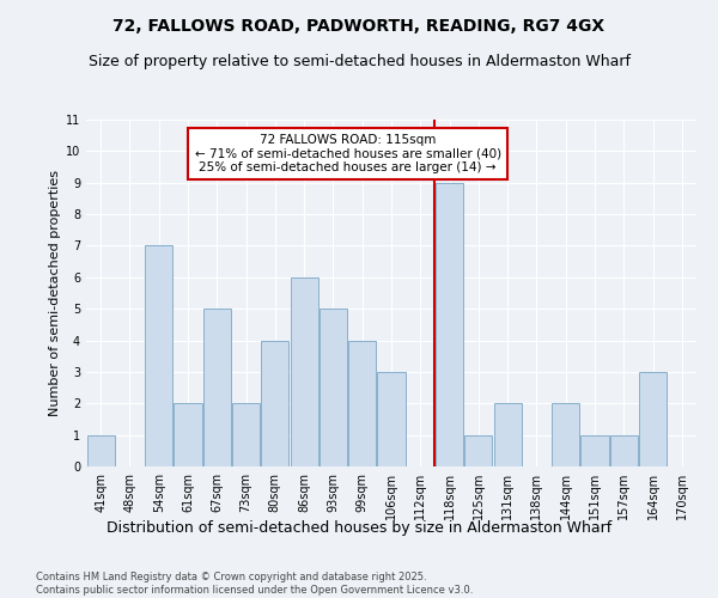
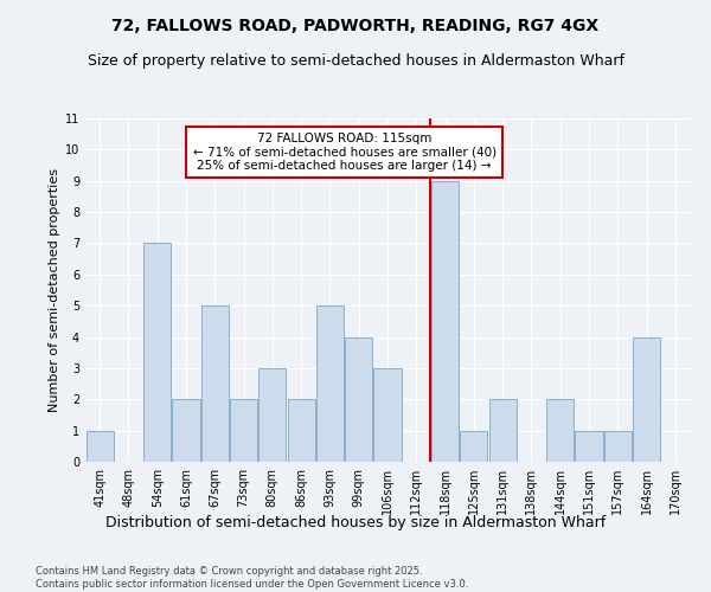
80sqm: 4 -> 3
86sqm: 6 -> 2
164sqm: 3 -> 4
